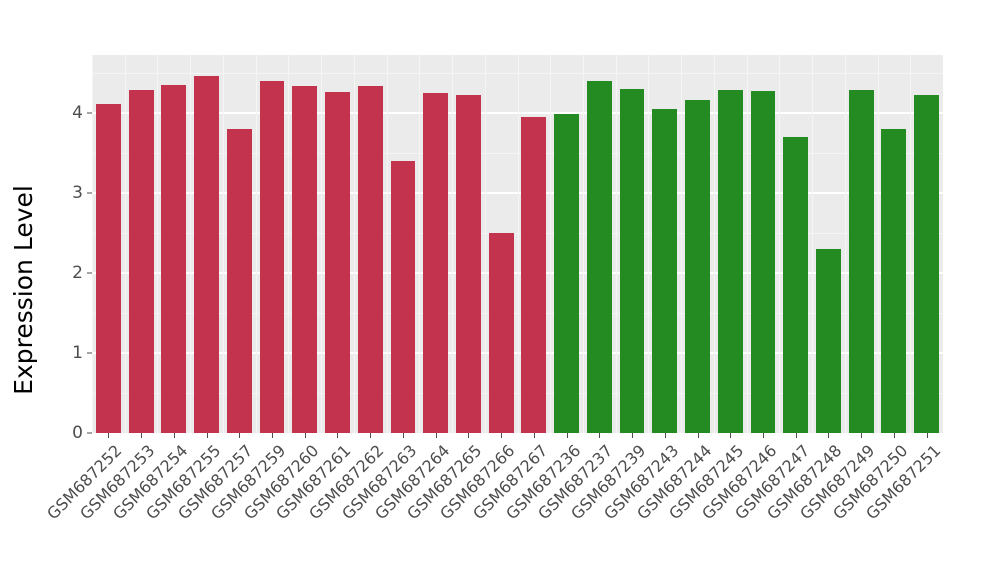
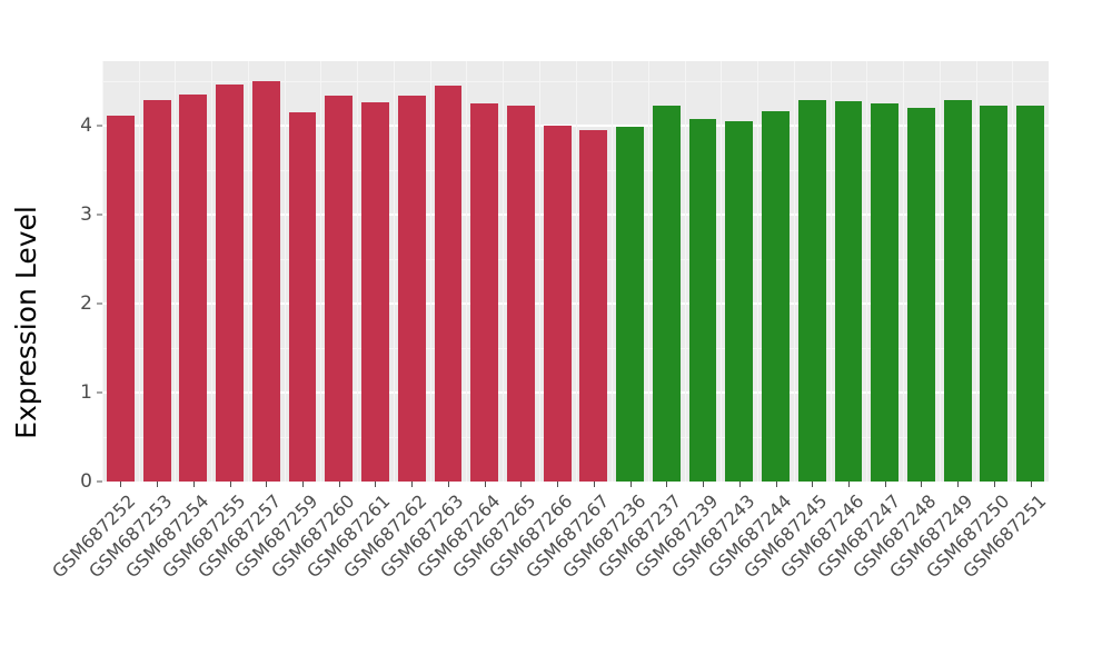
GSM687257: 3.8 -> 4.5
GSM687259: 4.4 -> 4.1
GSM687263: 3.4 -> 4.4
GSM687266: 2.5 -> 4.0
GSM687237: 4.4 -> 4.2
GSM687239: 4.3 -> 4.1
GSM687247: 3.7 -> 4.2
GSM687248: 2.3 -> 4.2
GSM687250: 3.8 -> 4.2
